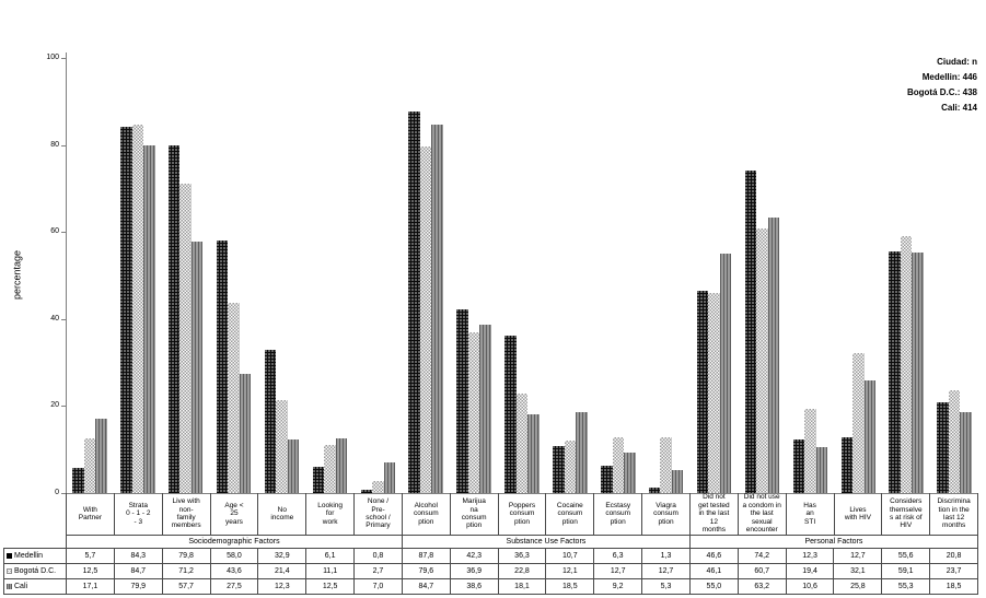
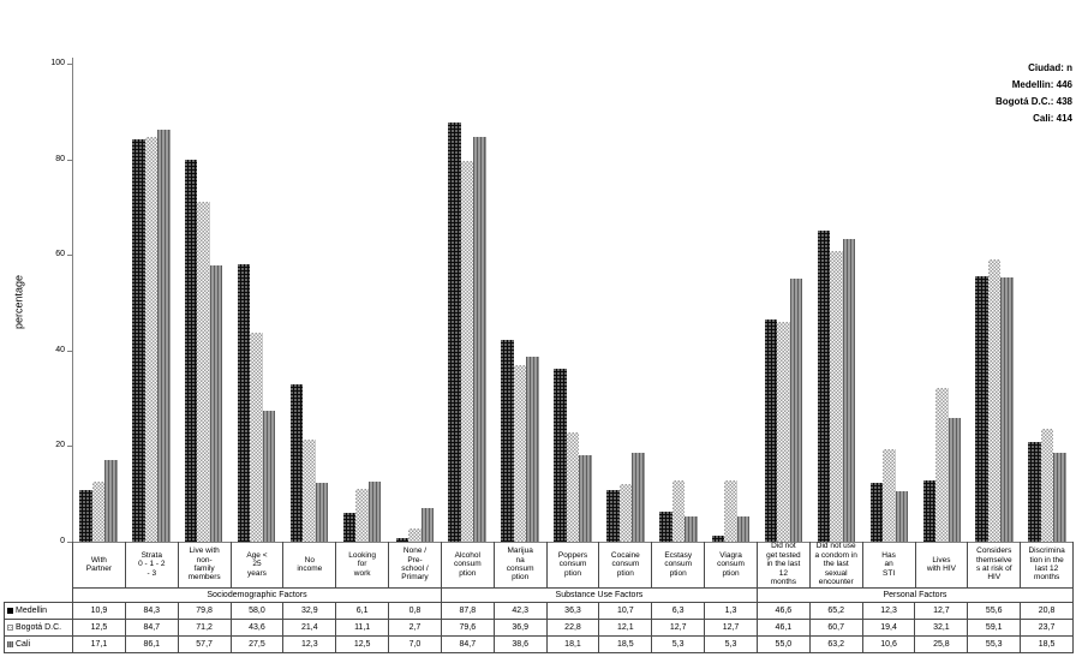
Medellin/With Partner: 5,7 -> 10,9
Cali/Strata 0 - 1 - 2 - 3: 79,9 -> 86,1
Cali/Ecstasy consumption: 9,2 -> 5,3
Medellin/Did not use a condom in the last sexual encounter: 74,2 -> 65,2
